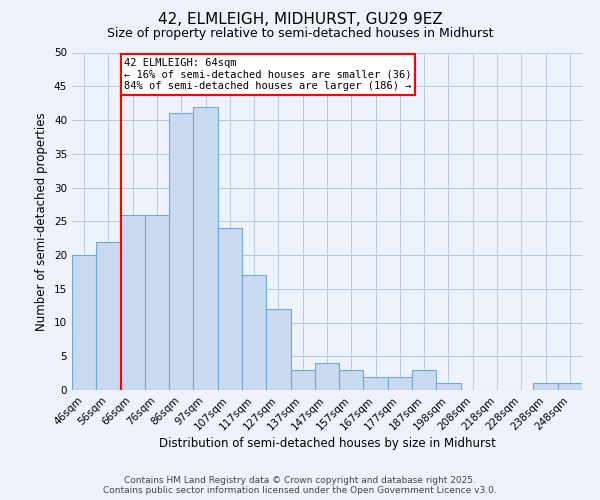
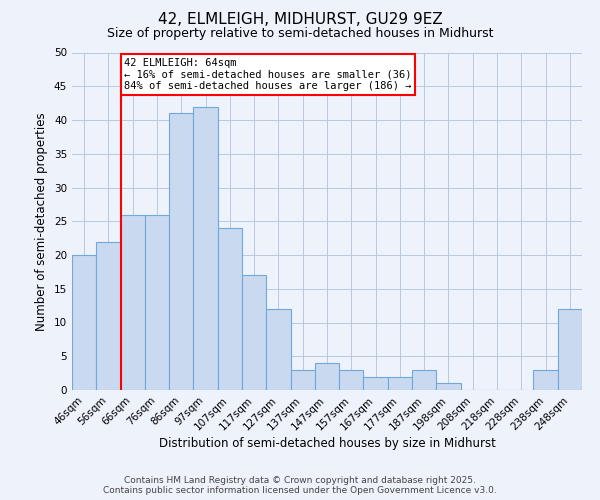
238sqm: 1 -> 3
248sqm: 1 -> 12
